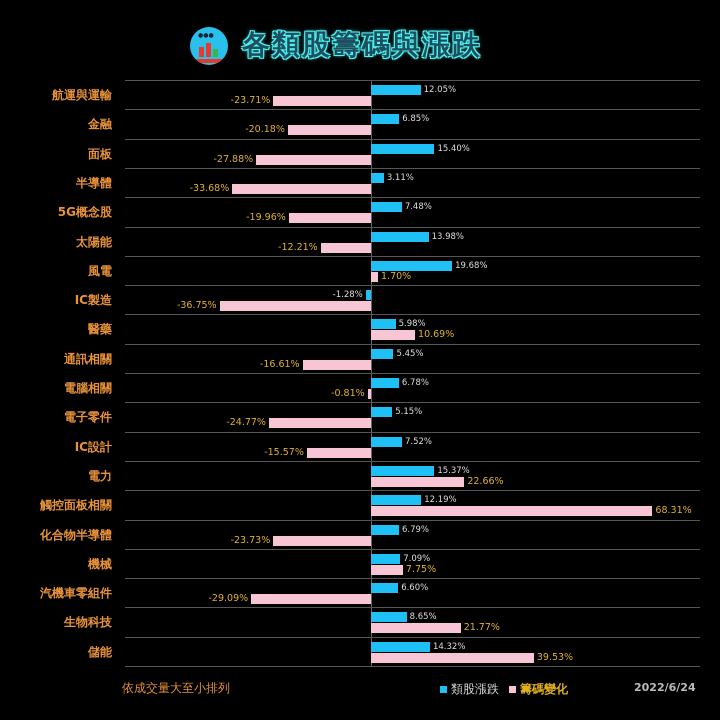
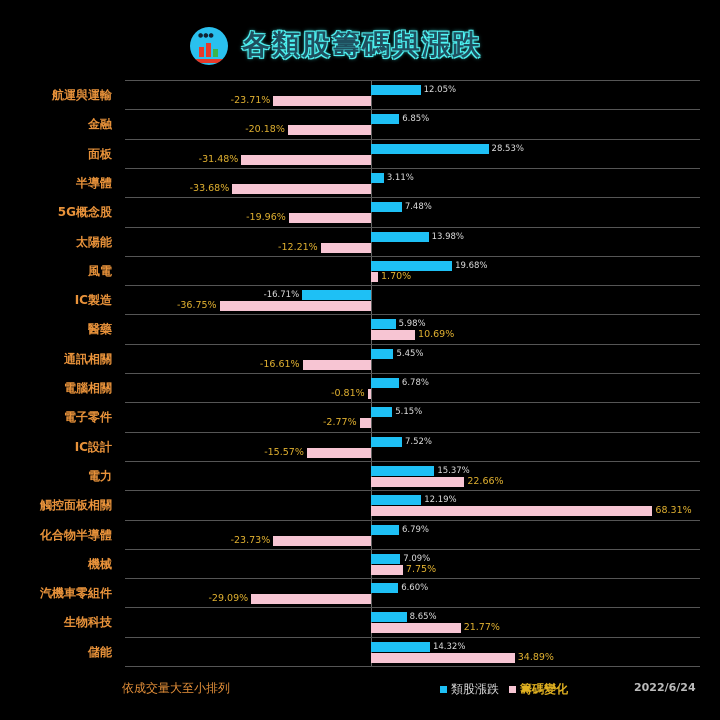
類股漲跌/面板: 15.40% -> 28.53%
籌碼變化/面板: -27.88% -> -31.48%
類股漲跌/IC製造: -1.28% -> -16.71%
籌碼變化/電子零件: -24.77% -> -2.77%
籌碼變化/儲能: 39.53% -> 34.89%
